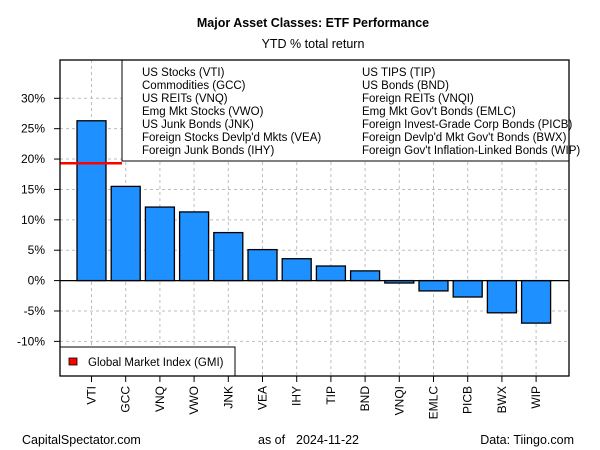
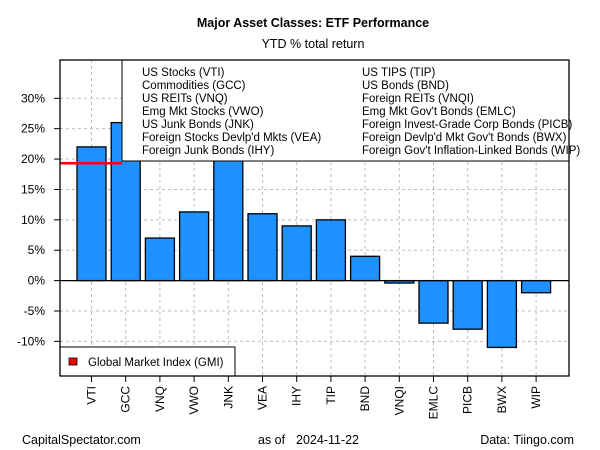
VTI: 26% -> 22%
GCC: 16% -> 26%
VNQ: 12% -> 7%
JNK: 8% -> 21%
VEA: 5% -> 11%
IHY: 4% -> 9%
TIP: 2% -> 10%
BND: 2% -> 4%
EMLC: -2% -> -7%
PICB: -3% -> -8%
BWX: -5% -> -11%
WIP: -7% -> -2%
